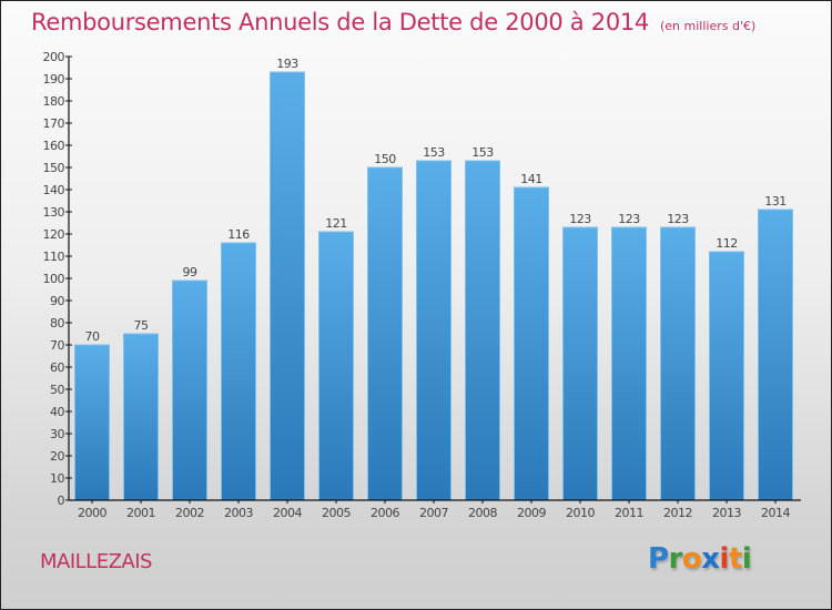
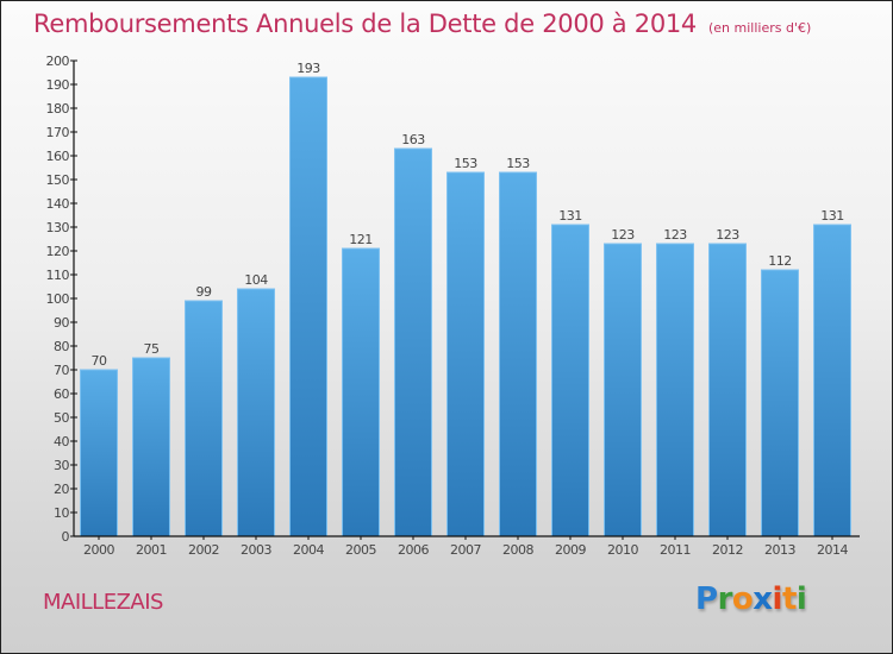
2003: 116 -> 104
2006: 150 -> 163
2009: 141 -> 131
